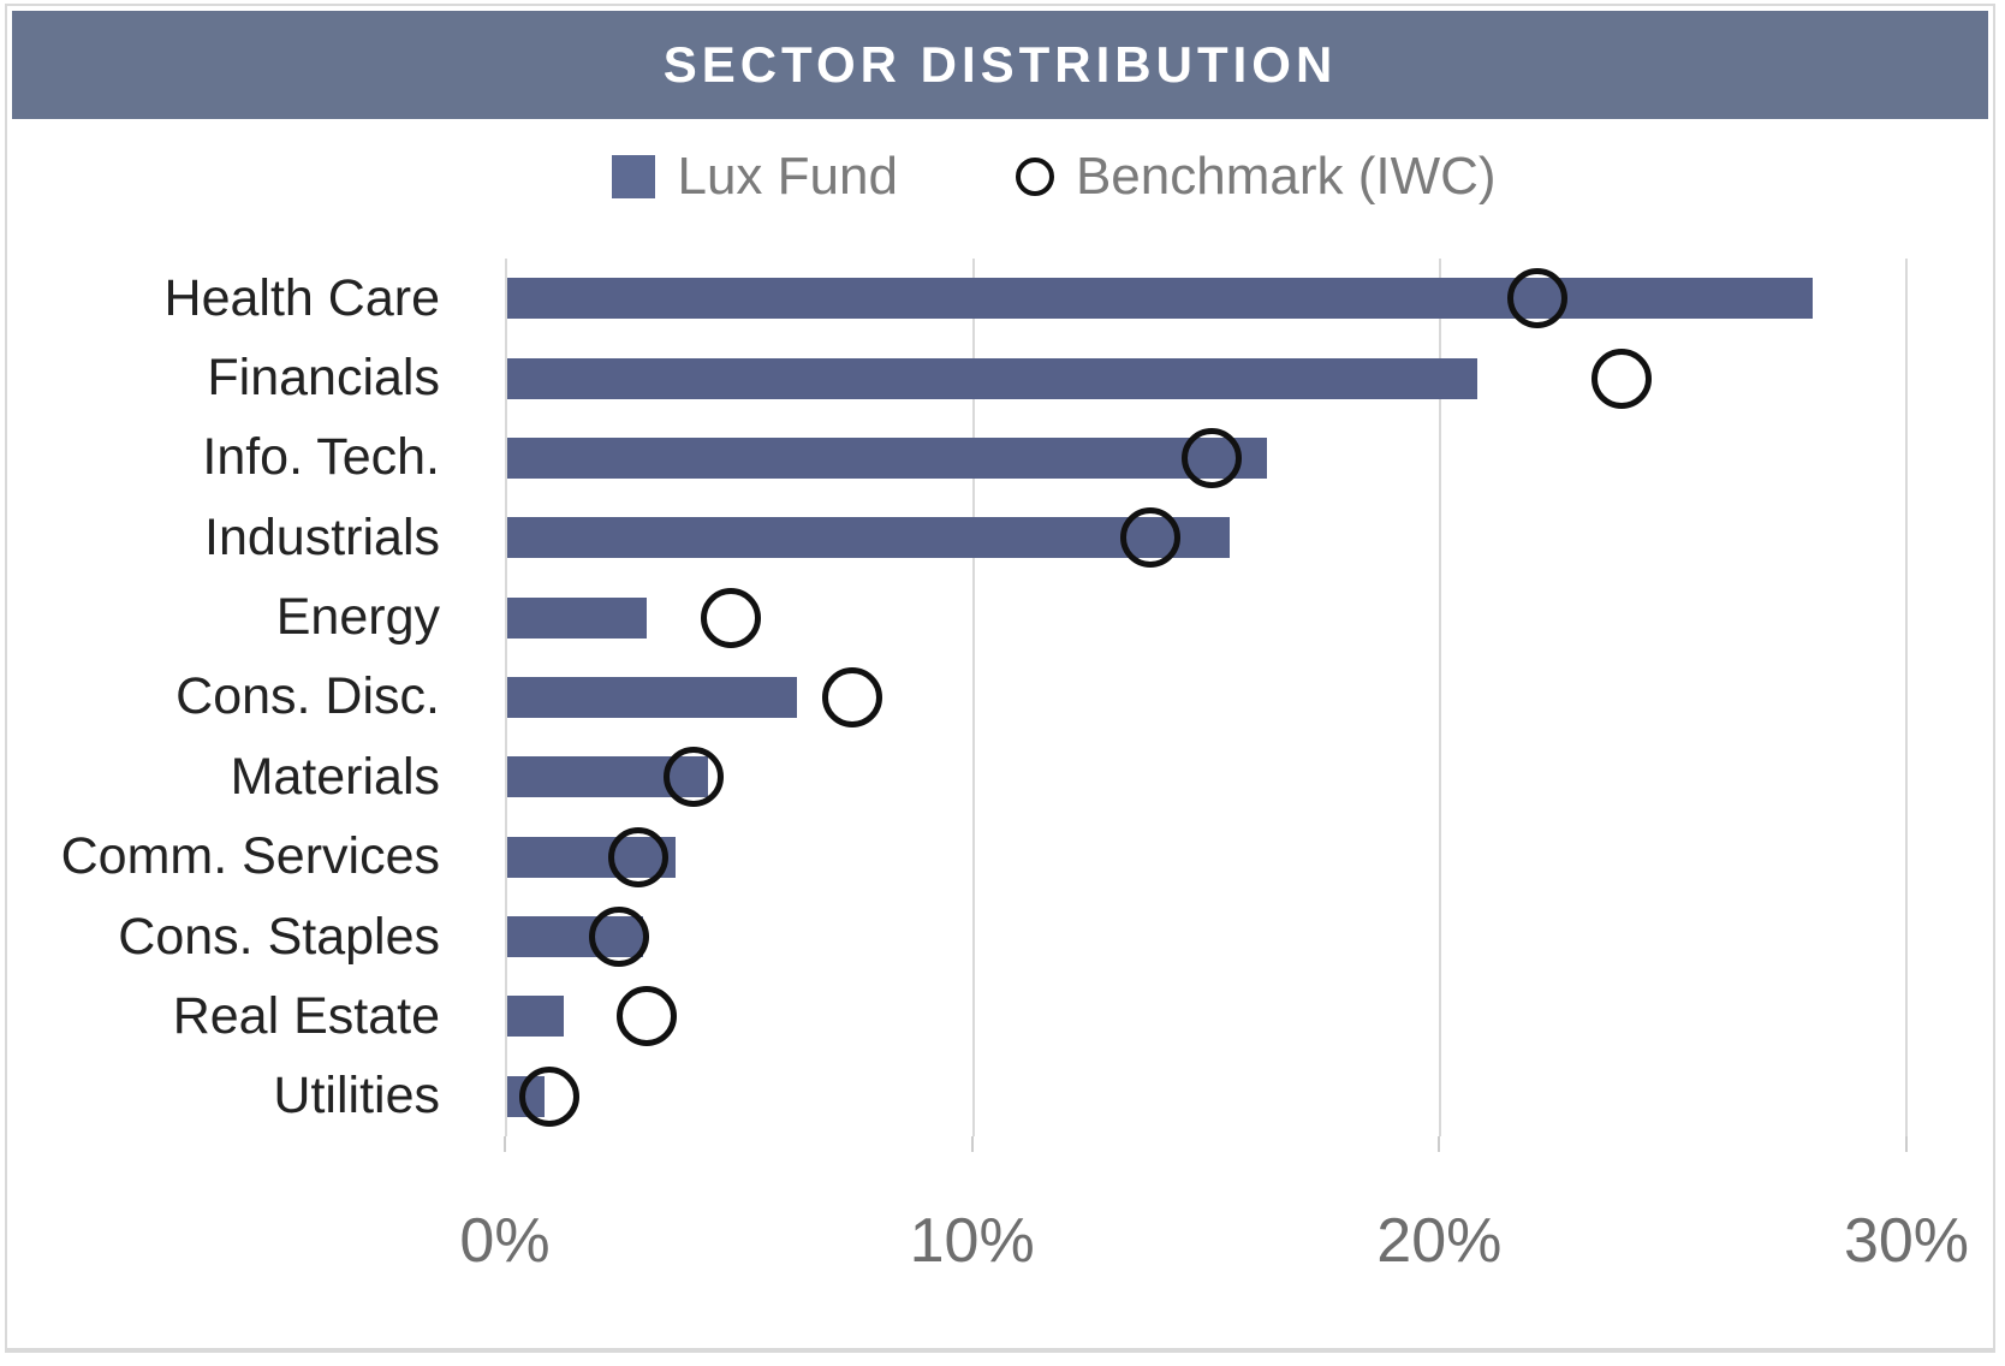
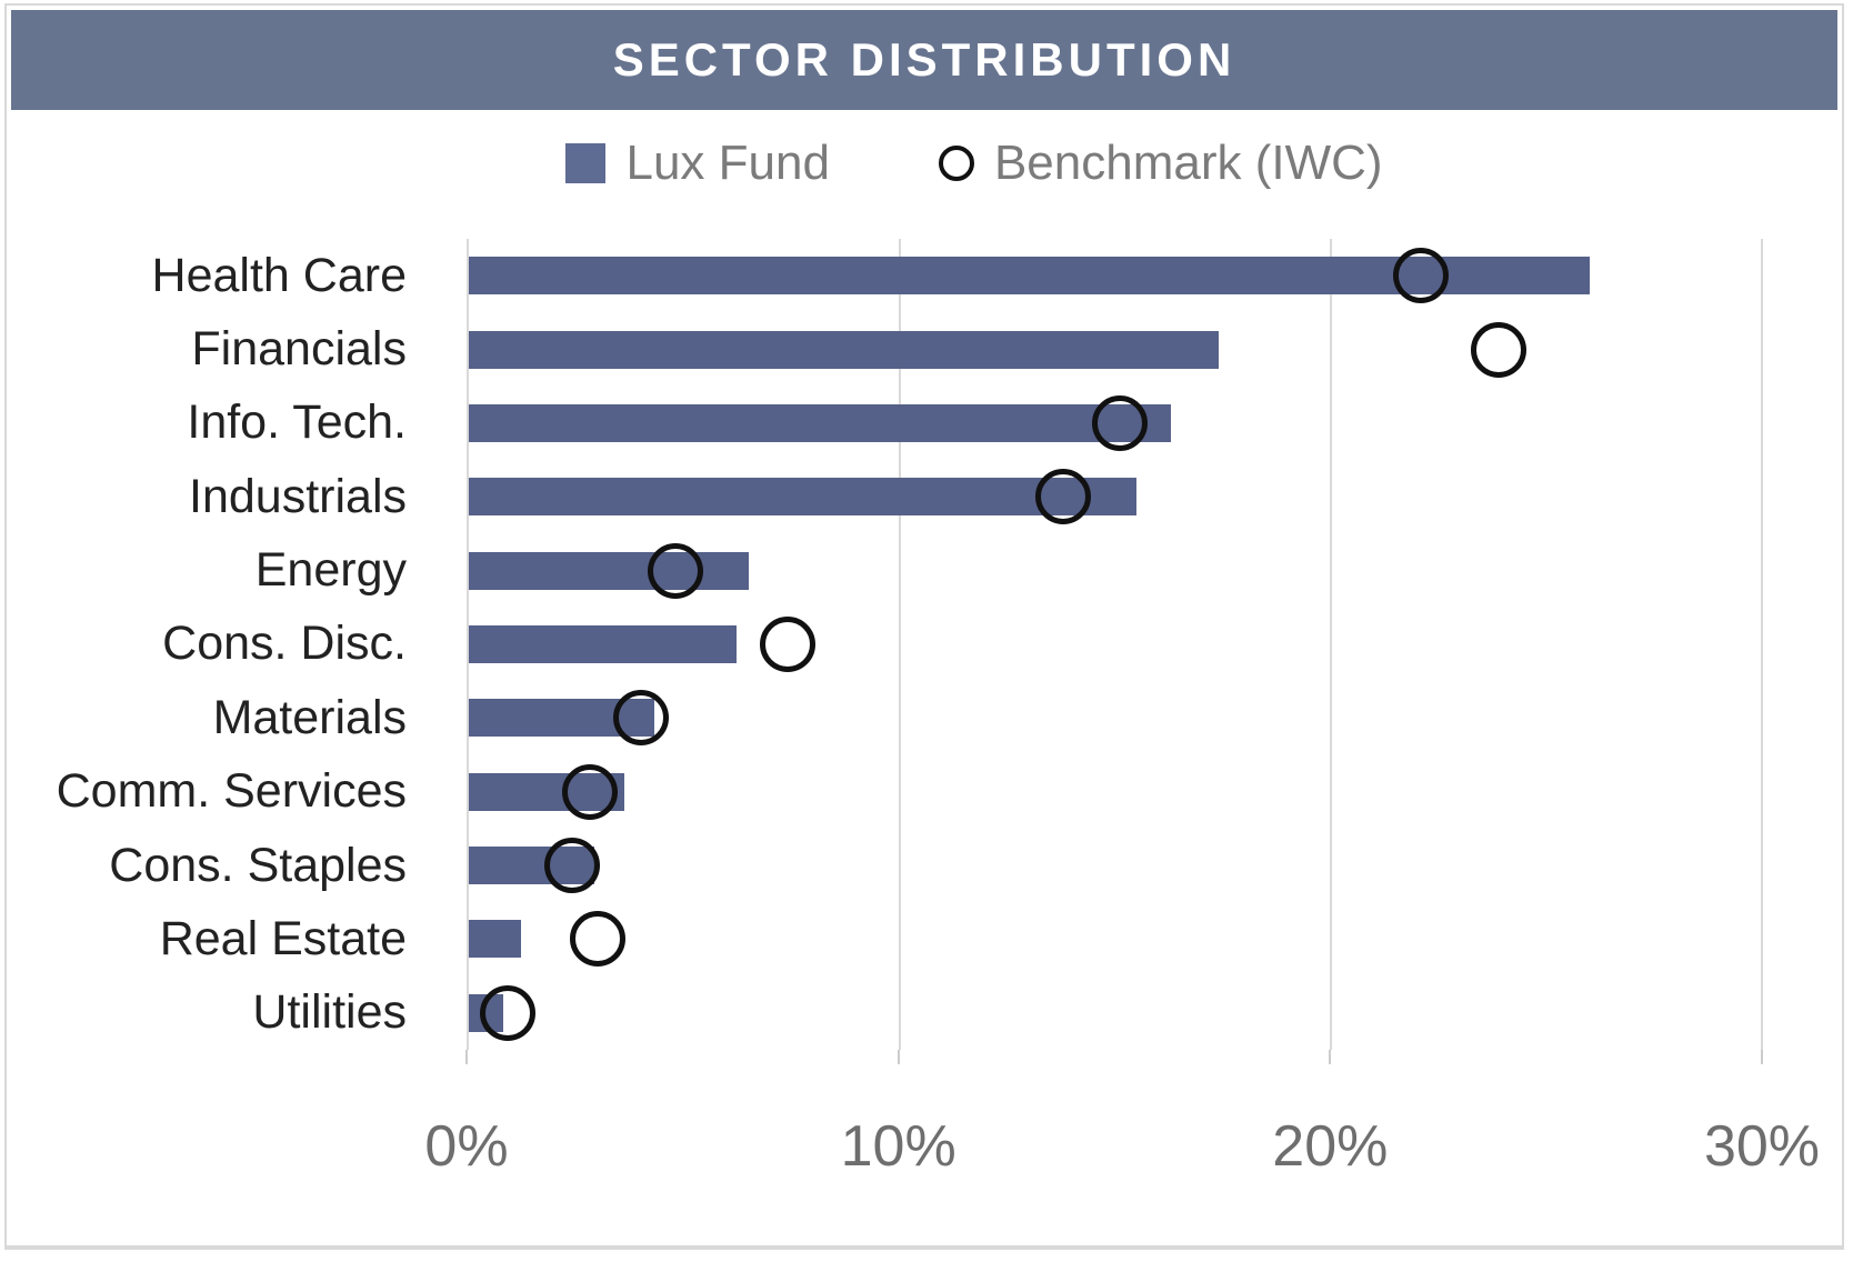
Lux Fund/Health Care: 28.0% -> 26.0%
Lux Fund/Financials: 20.8% -> 17.4%
Lux Fund/Energy: 3.0% -> 6.5%
